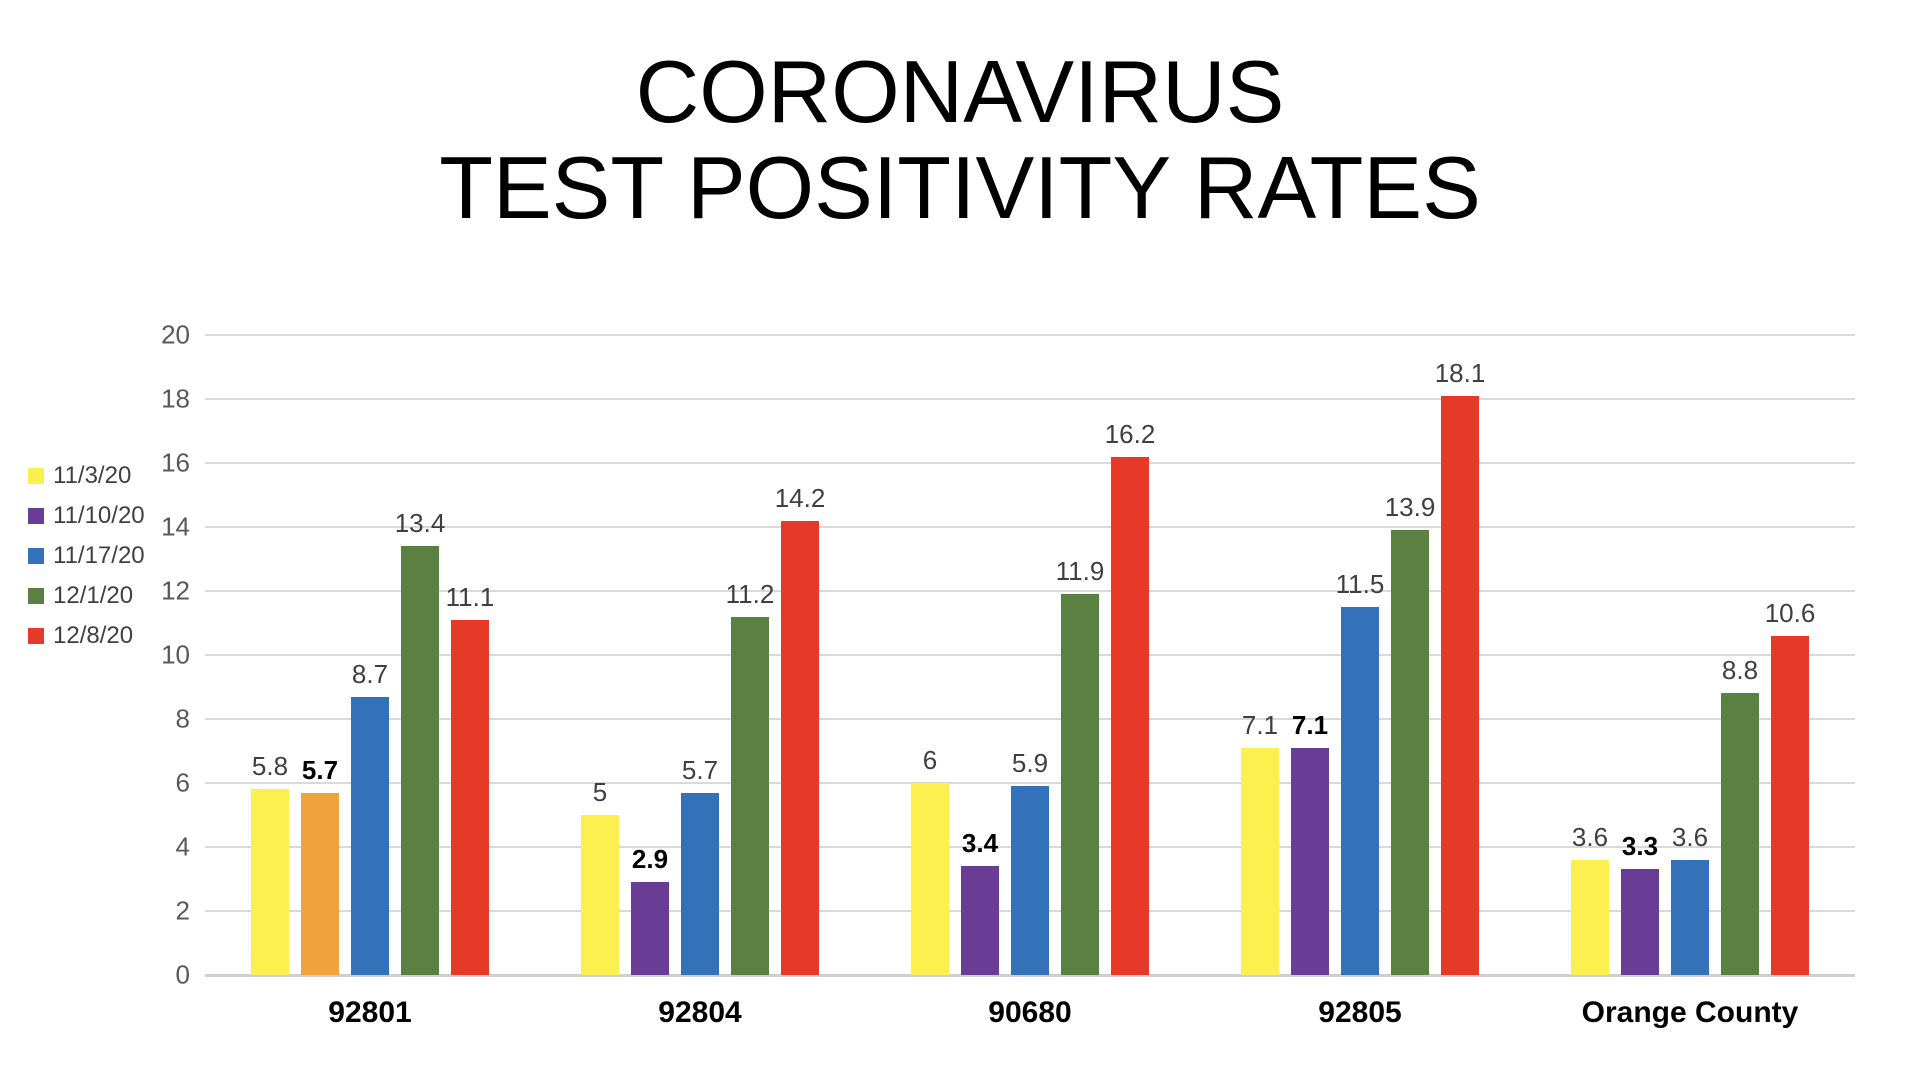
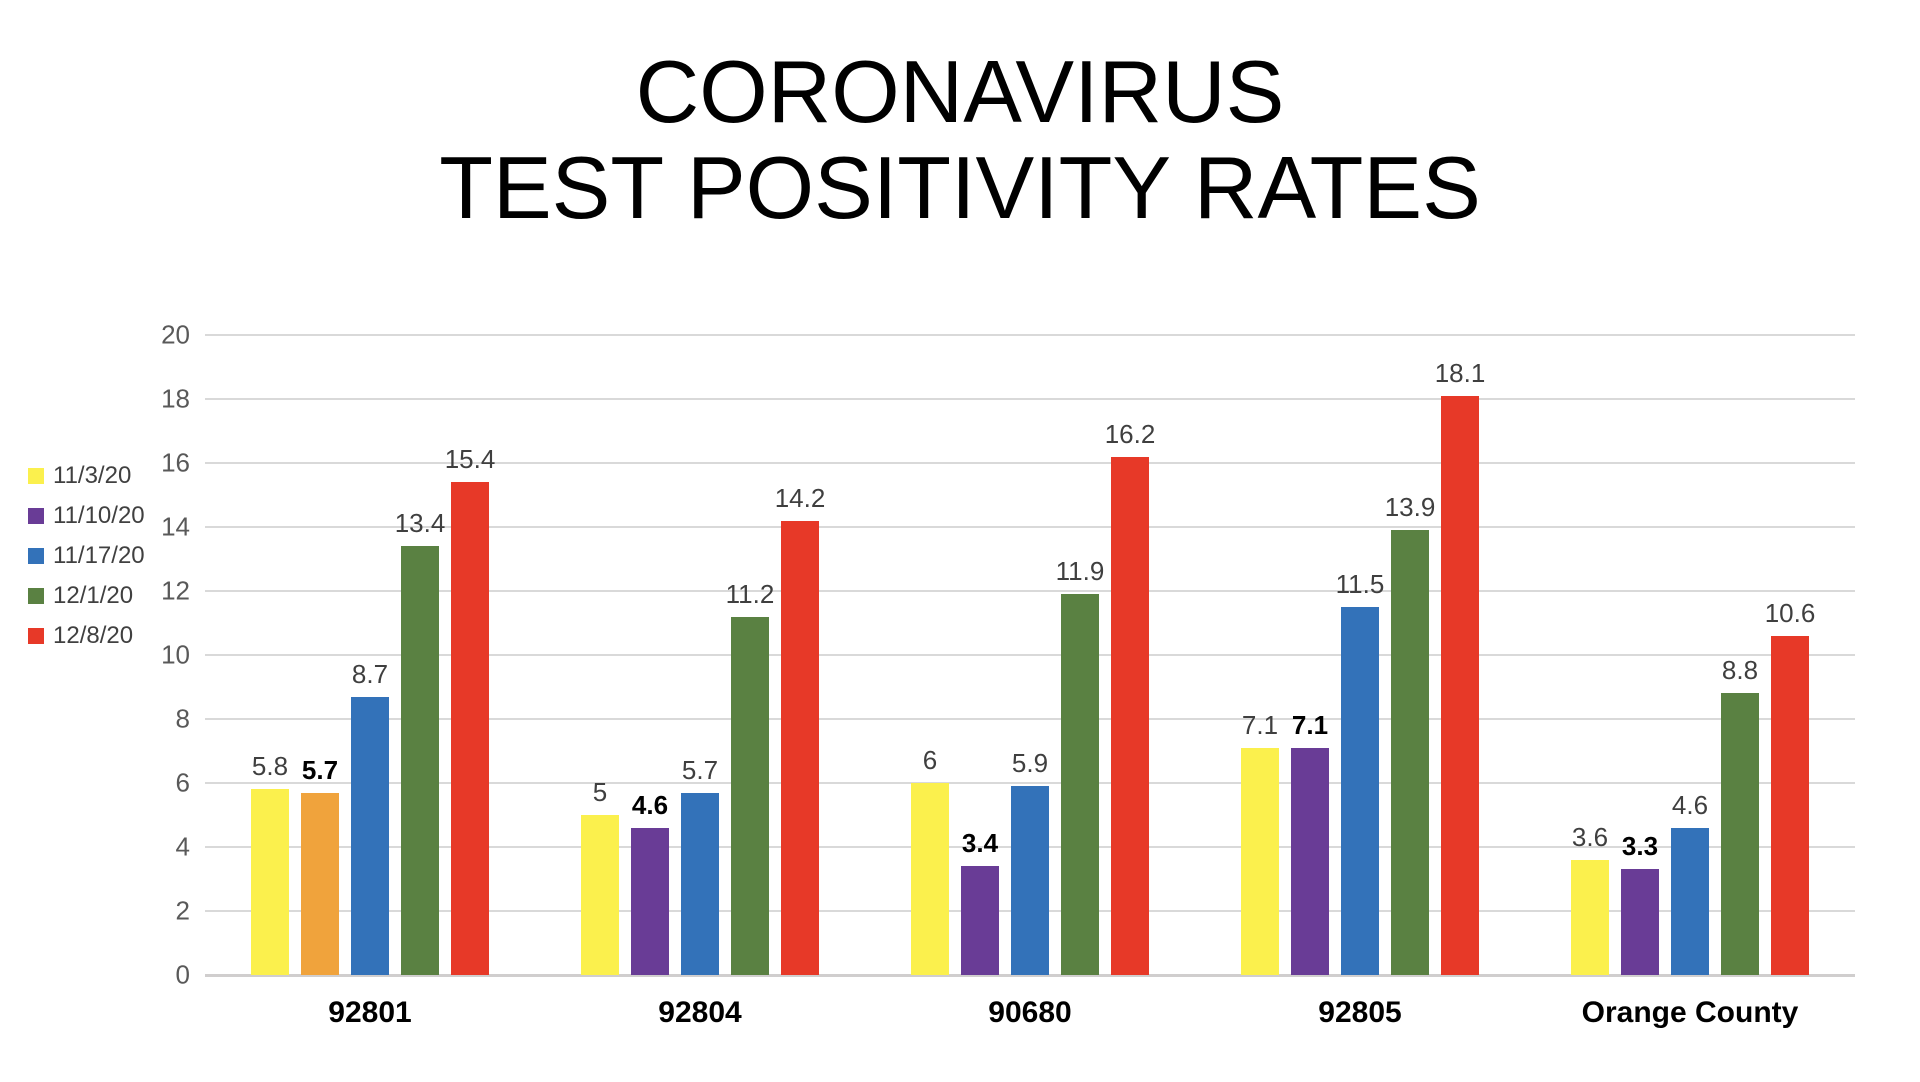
12/8/20/92801: 11.1 -> 15.4
11/10/20/92804: 2.9 -> 4.6
11/17/20/Orange County: 3.6 -> 4.6
